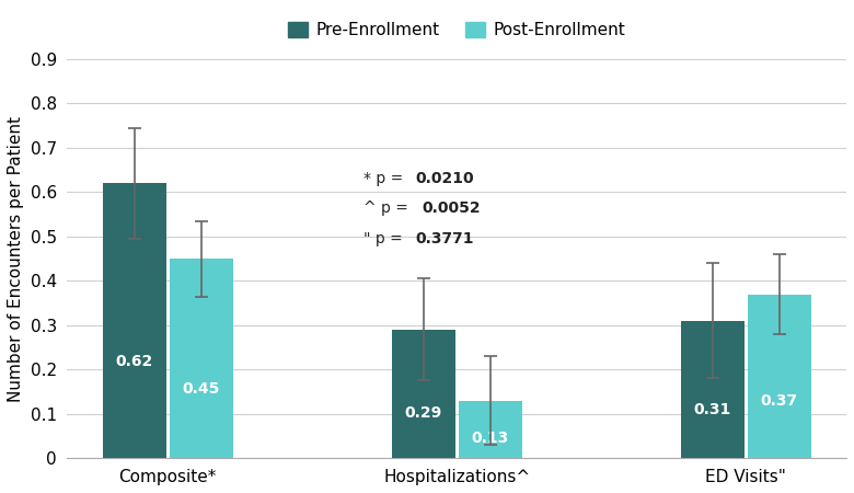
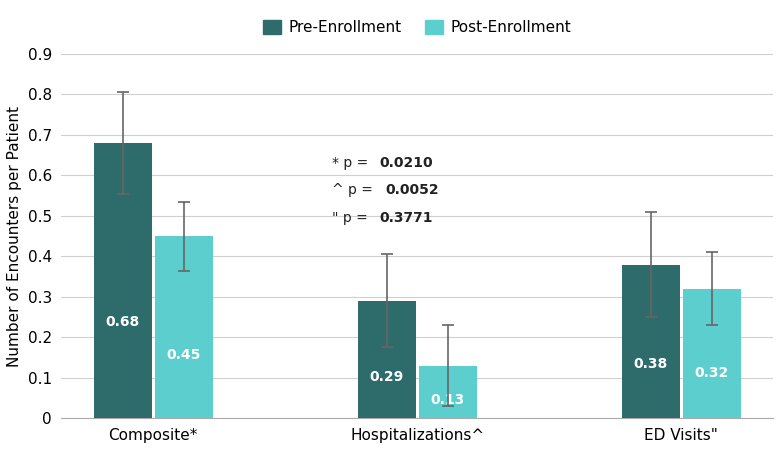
Pre-Enrollment/Composite*: 0.62 -> 0.68
Pre-Enrollment/ED Visits": 0.31 -> 0.38
Post-Enrollment/ED Visits": 0.37 -> 0.32
